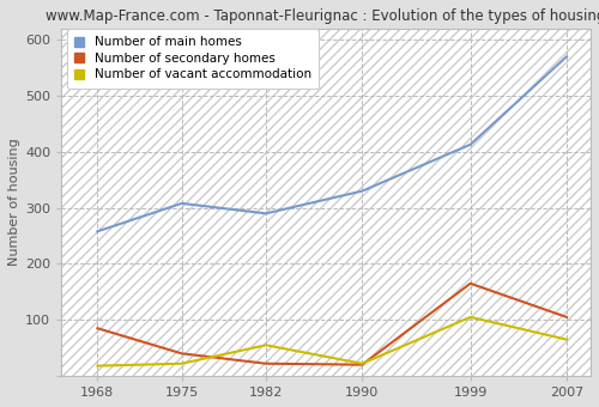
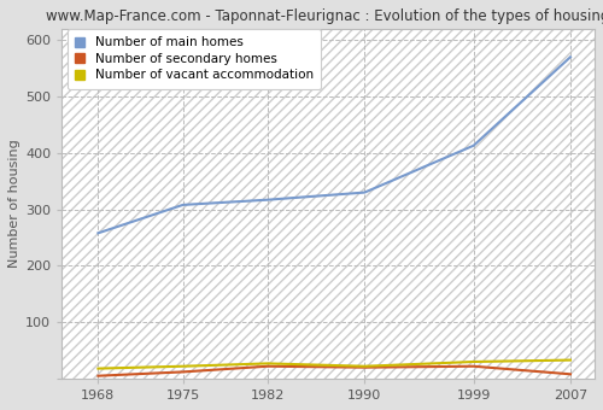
Number of secondary homes/1968: 85 -> 5
Number of secondary homes/1975: 40 -> 12
Number of main homes/1982: 290 -> 317
Number of vacant accommodation/1982: 55 -> 27
Number of secondary homes/1999: 165 -> 22
Number of vacant accommodation/1999: 105 -> 30
Number of secondary homes/2007: 105 -> 8
Number of vacant accommodation/2007: 65 -> 33
